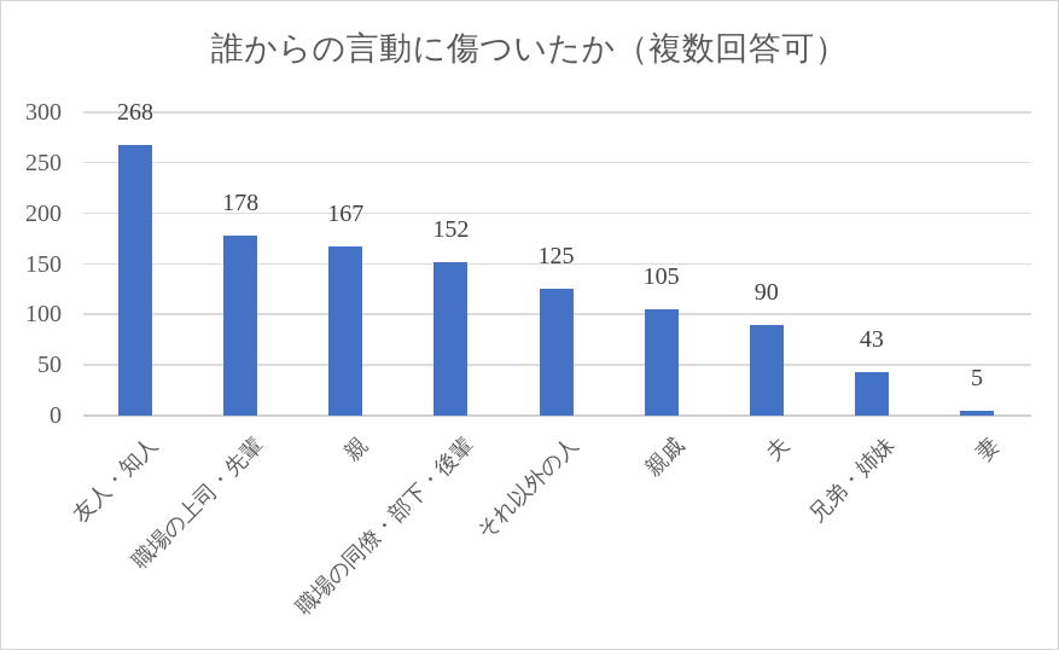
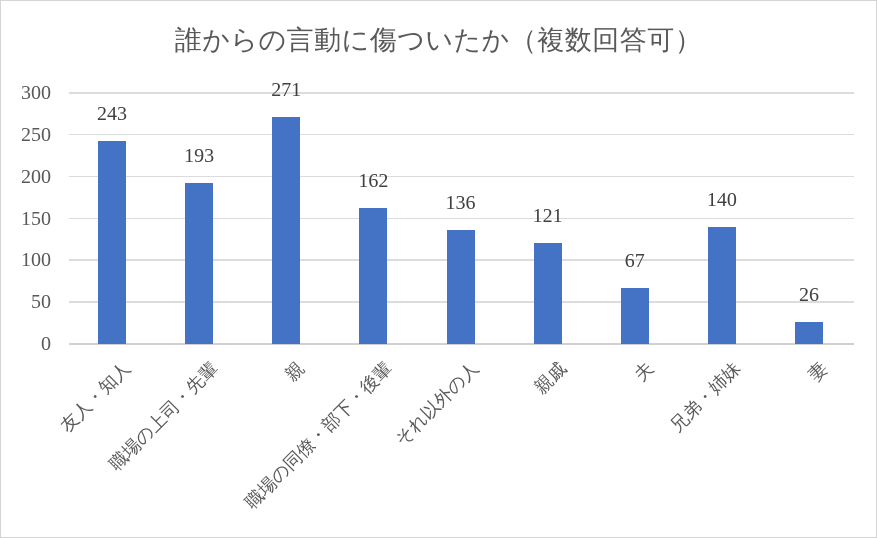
友人・知人: 268 -> 243
職場の上司・先輩: 178 -> 193
親: 167 -> 271
職場の同僚・部下・後輩: 152 -> 162
それ以外の人: 125 -> 136
親戚: 105 -> 121
夫: 90 -> 67
兄弟・姉妹: 43 -> 140
妻: 5 -> 26
